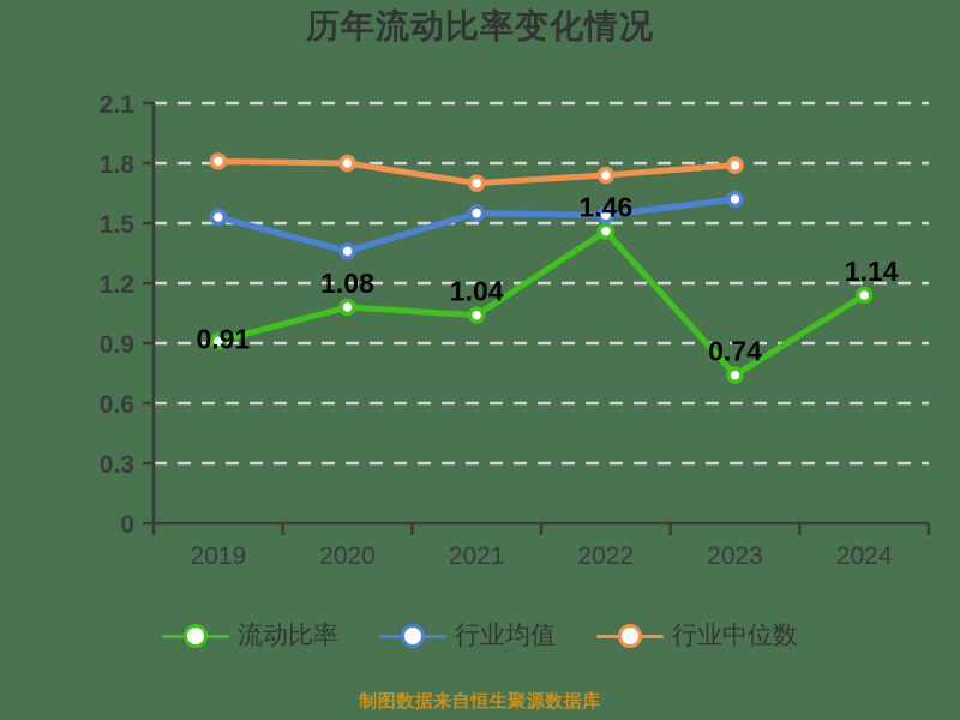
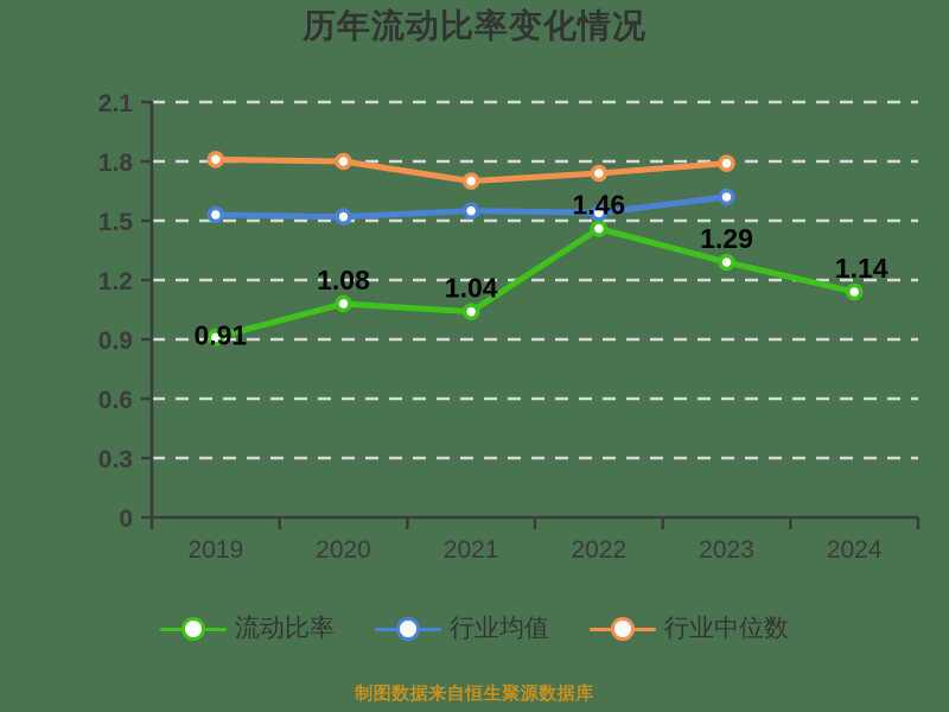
行业均值/2020: 1.36 -> 1.52
流动比率/2023: 0.74 -> 1.29
